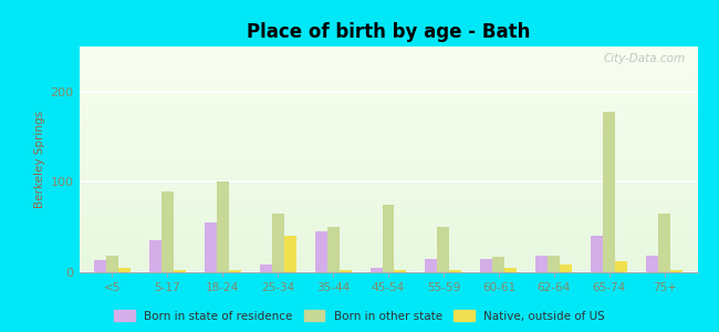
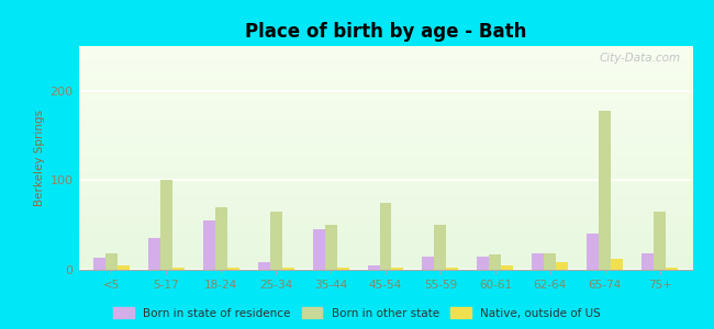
Born in other state/5-17: 90 -> 100
Born in other state/18-24: 100 -> 70
Native, outside of US/25-34: 40 -> 3
